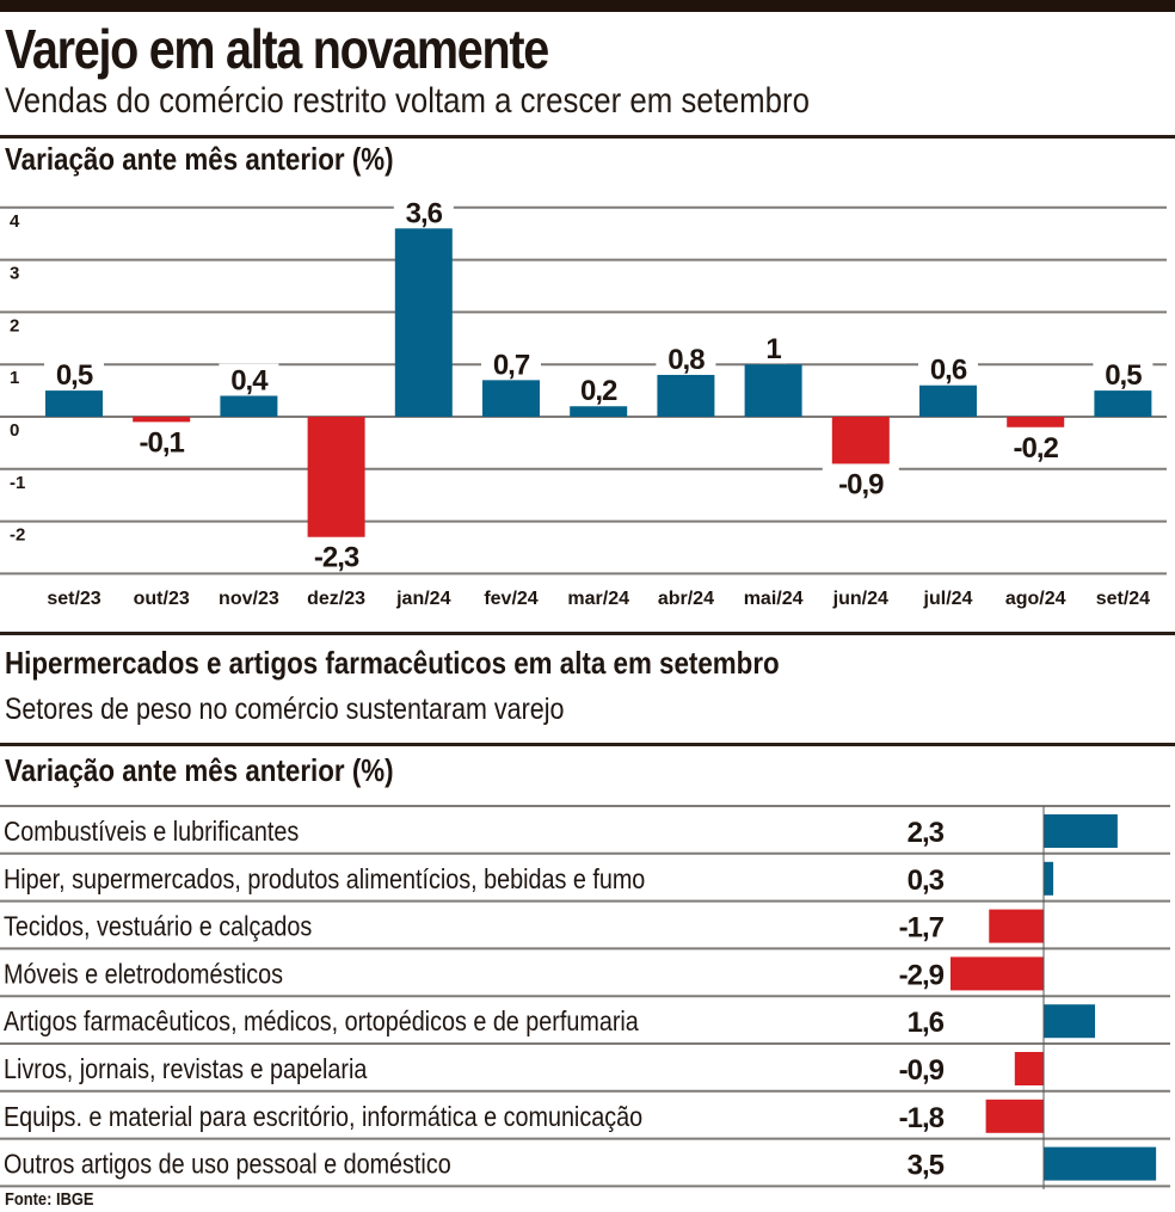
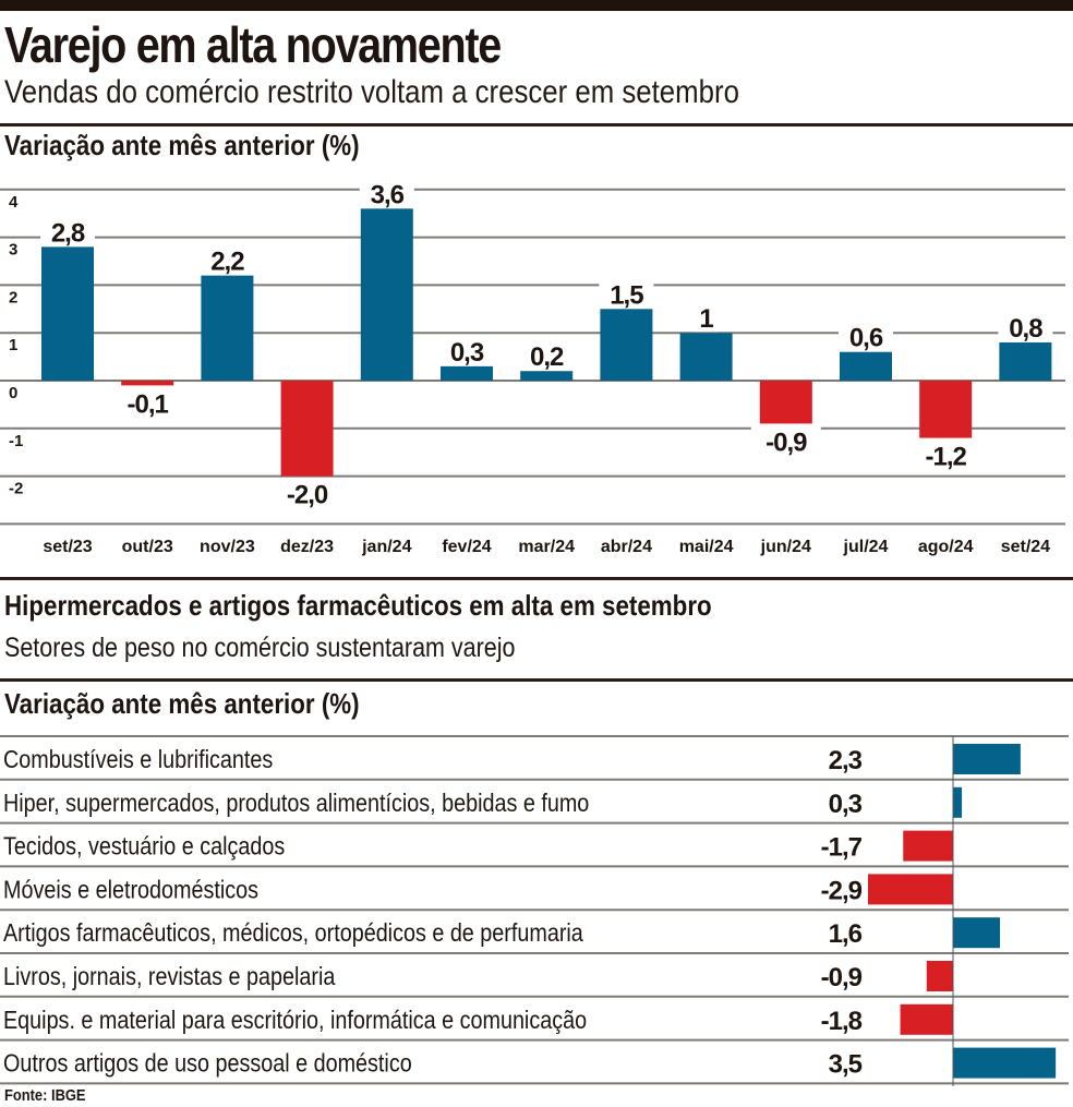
Variação ante mês anterior (%)/set/23: 0,5 -> 2,8
Variação ante mês anterior (%)/nov/23: 0,4 -> 2,2
Variação ante mês anterior (%)/dez/23: -2,3 -> -2,0
Variação ante mês anterior (%)/fev/24: 0,7 -> 0,3
Variação ante mês anterior (%)/abr/24: 0,8 -> 1,5
Variação ante mês anterior (%)/ago/24: -0,2 -> -1,2
Variação ante mês anterior (%)/set/24: 0,5 -> 0,8
